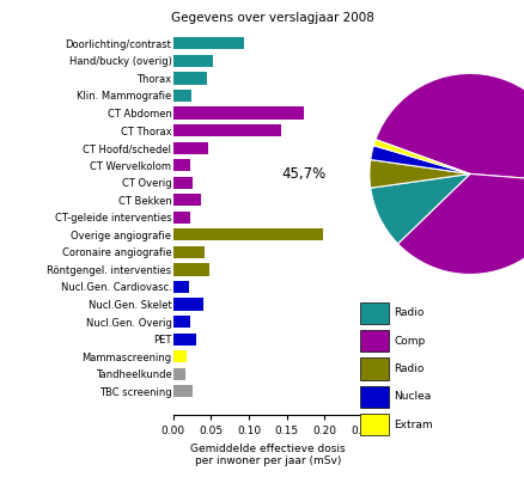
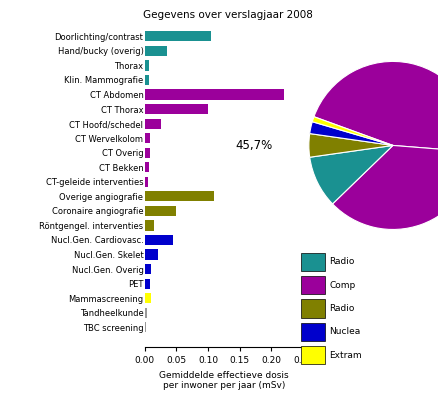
Doorlichting/contrast: 0.094 -> 0.105
Hand/bucky (overig): 0.052 -> 0.035
Thorax: 0.044 -> 0.007
Klin. Mammografie: 0.024 -> 0.007
CT Abdomen: 0.172 -> 0.220
CT Thorax: 0.142 -> 0.100
CT Hoofd/schedel: 0.046 -> 0.025
CT Wervelkolom: 0.022 -> 0.008
CT Overig: 0.026 -> 0.008
CT Bekken: 0.036 -> 0.007
CT-geleide interventies: 0.022 -> 0.005
Overige angiografie: 0.198 -> 0.110
Coronaire angiografie: 0.042 -> 0.050
Röntgengel. interventies: 0.048 -> 0.015
Nucl.Gen. Cardiovasc.: 0.020 -> 0.045
Nucl.Gen. Skelet: 0.040 -> 0.020
Nucl.Gen. Overig: 0.022 -> 0.010
PET: 0.030 -> 0.008
Mammascreening: 0.018 -> 0.010
Tandheelkunde: 0.016 -> 0.003
TBC screening: 0.026 -> 0.002
